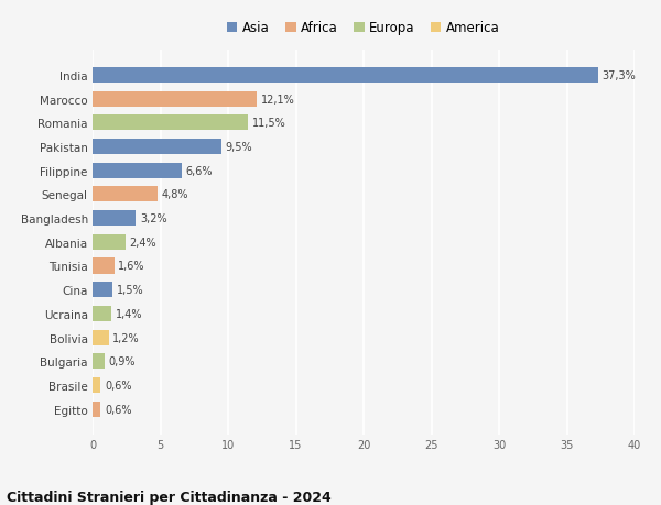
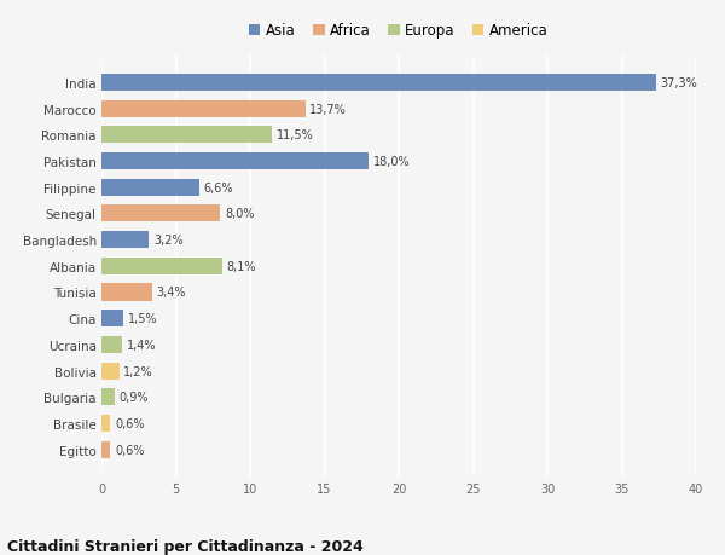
Marocco: 12,1% -> 13,7%
Pakistan: 9,5% -> 18,0%
Senegal: 4,8% -> 8,0%
Albania: 2,4% -> 8,1%
Tunisia: 1,6% -> 3,4%
